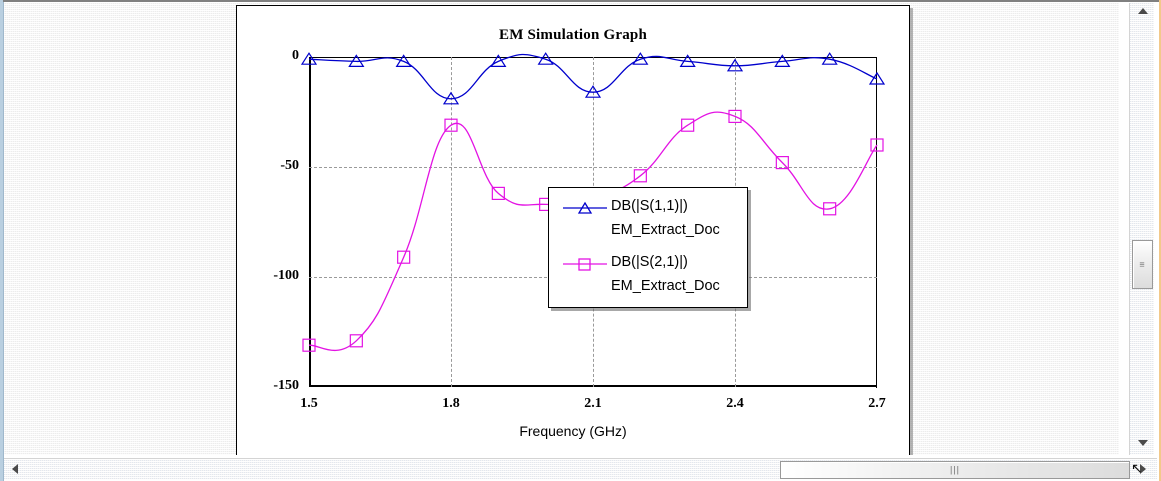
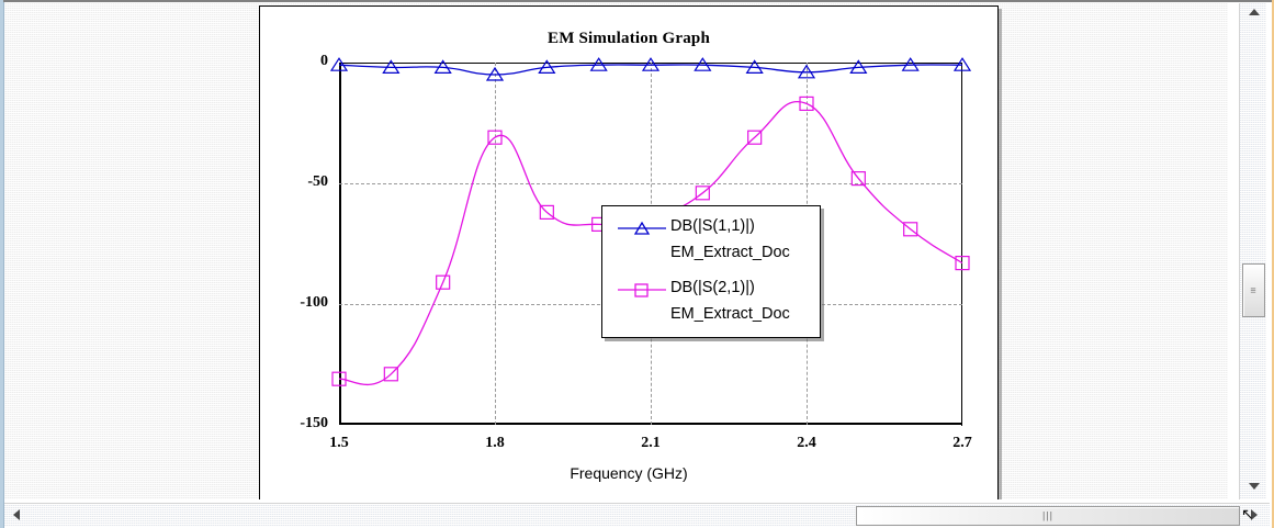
DB(|S(1,1)|)/1.8: -19 -> -5
DB(|S(1,1)|)/2.1: -16 -> -1
DB(|S(2,1)|)/2.4: -27 -> -17
DB(|S(1,1)|)/2.7: -10 -> -1
DB(|S(2,1)|)/2.7: -40 -> -83
